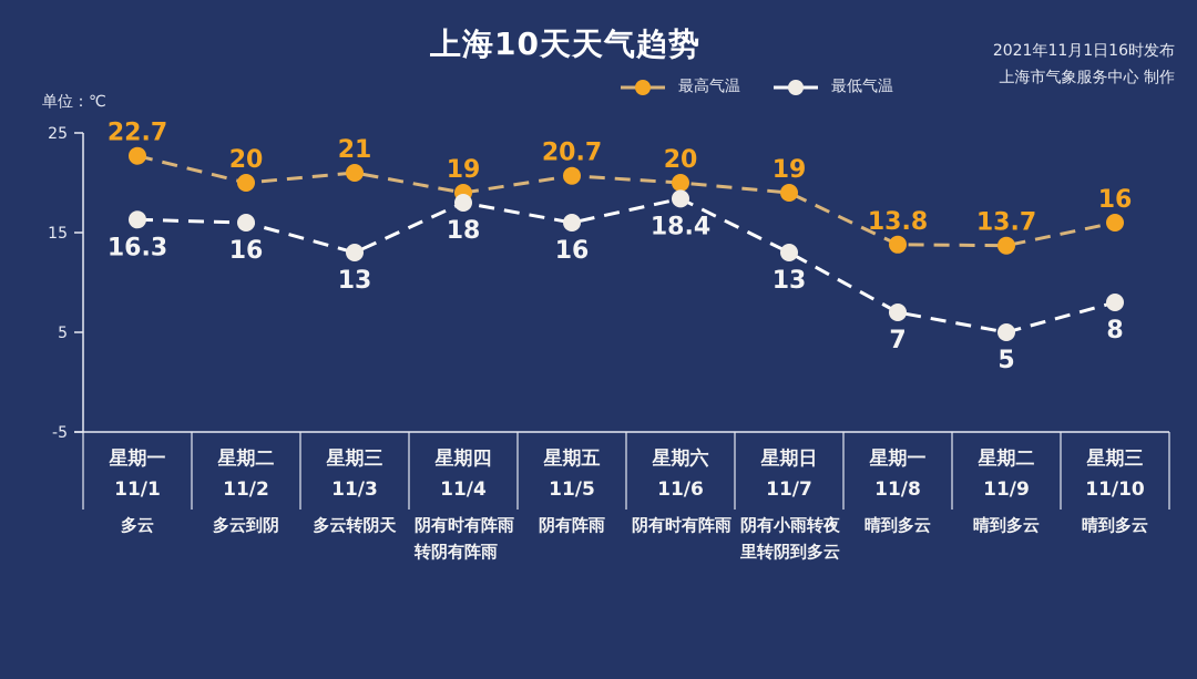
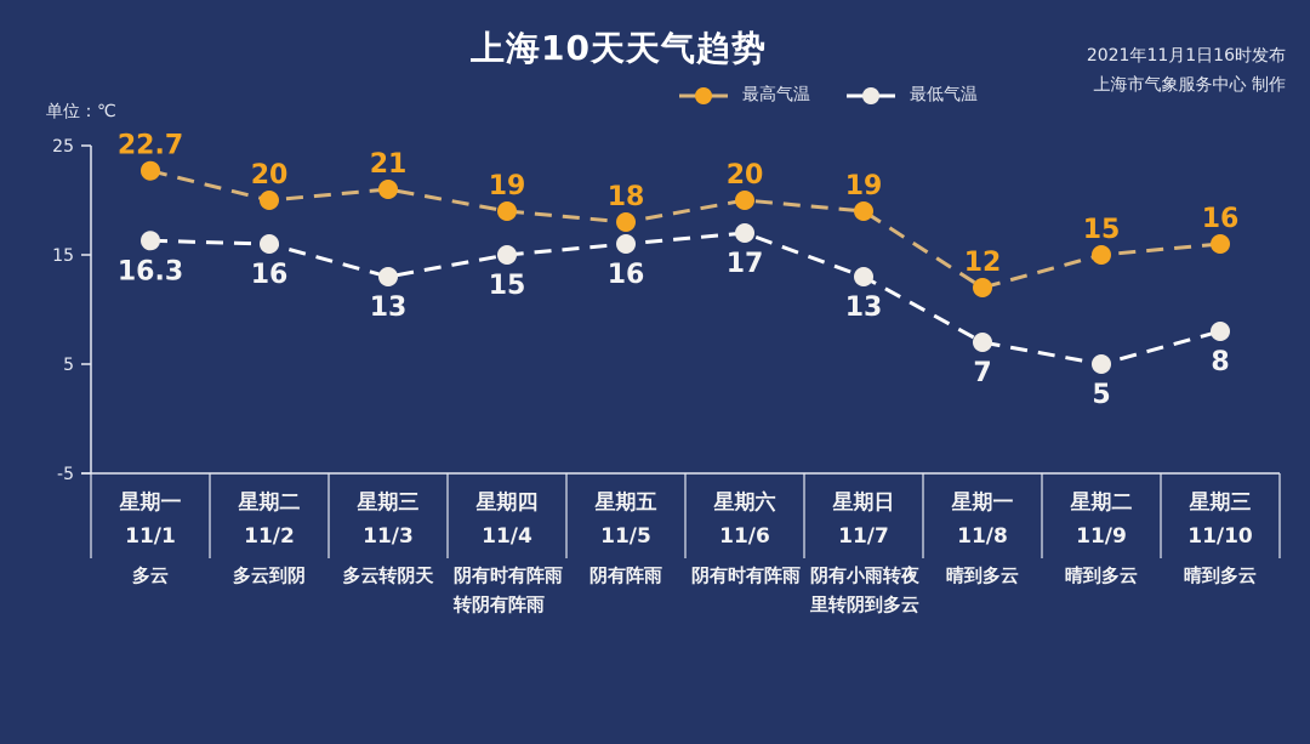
最低气温/11/4: 18 -> 15
最高气温/11/5: 20.7 -> 18
最低气温/11/6: 18.4 -> 17
最高气温/11/8: 13.8 -> 12
最高气温/11/9: 13.7 -> 15
